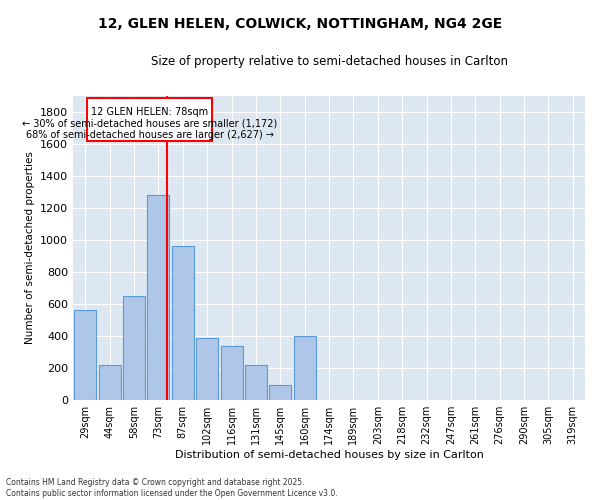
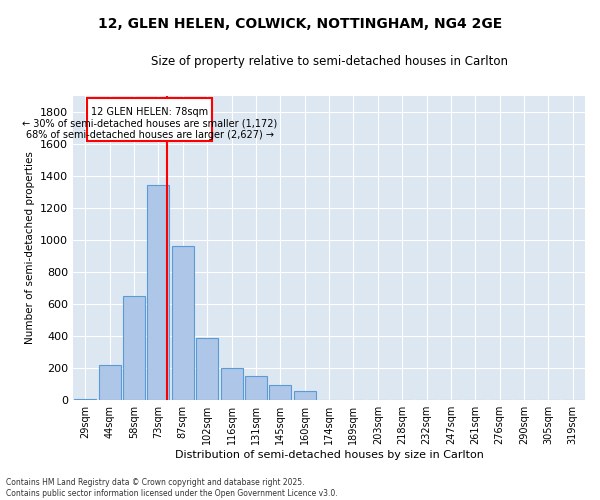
29sqm: 560 -> 10
73sqm: 1280 -> 1340
116sqm: 340 -> 200
131sqm: 220 -> 150
160sqm: 400 -> 60
